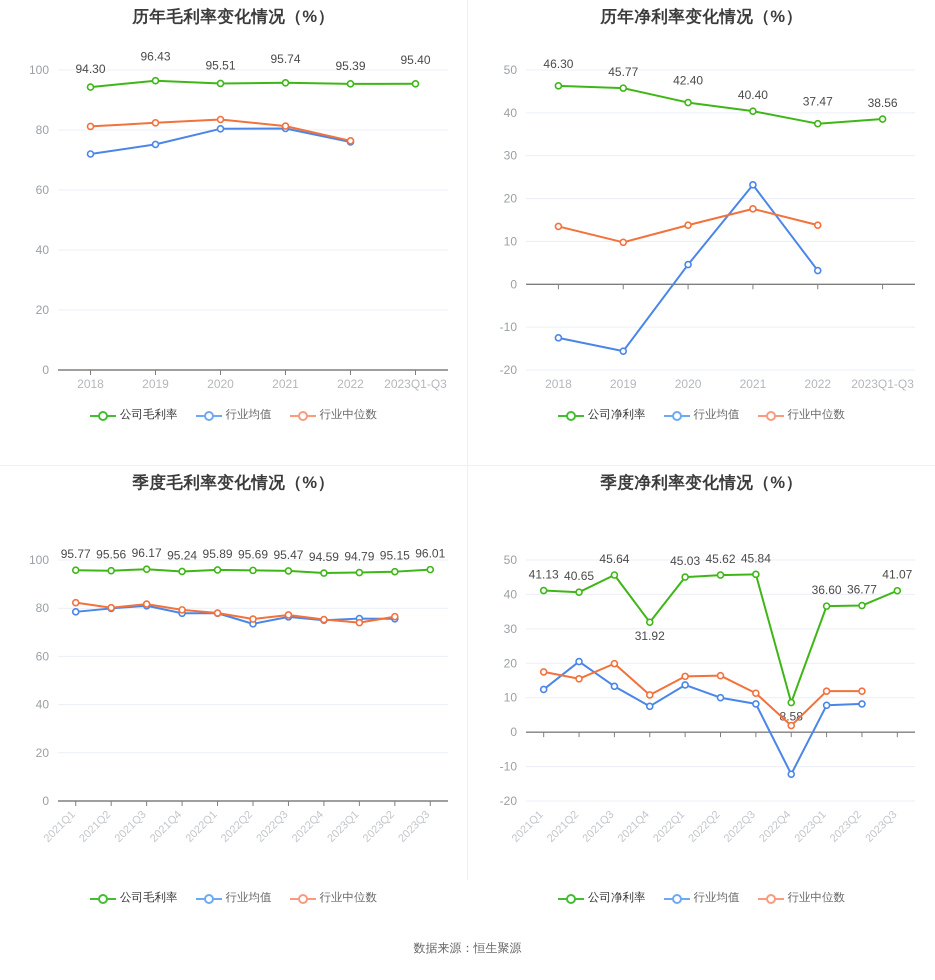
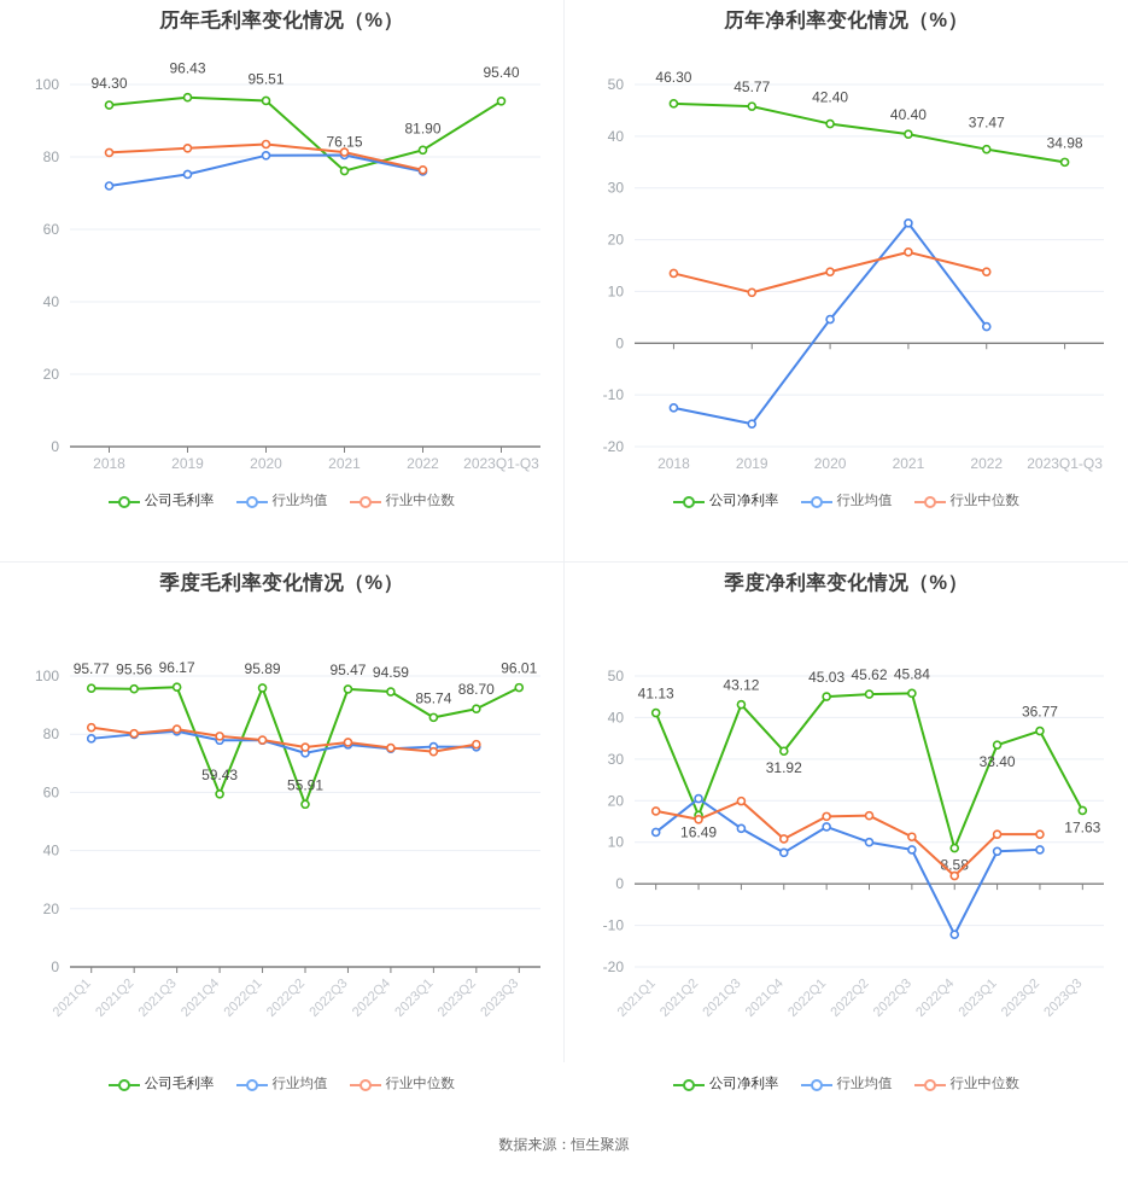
历年毛利率变化情况（%）/公司毛利率/2021: 95.74 -> 76.15
历年毛利率变化情况（%）/公司毛利率/2022: 95.39 -> 81.90
历年净利率变化情况（%）/公司净利率/2023Q1-Q3: 38.56 -> 34.98
季度毛利率变化情况（%）/公司毛利率/2021Q4: 95.24 -> 59.43
季度毛利率变化情况（%）/公司毛利率/2022Q2: 95.69 -> 55.91
季度毛利率变化情况（%）/公司毛利率/2023Q1: 94.79 -> 85.74
季度毛利率变化情况（%）/公司毛利率/2023Q2: 95.15 -> 88.70
季度净利率变化情况（%）/公司净利率/2021Q2: 40.65 -> 16.49
季度净利率变化情况（%）/公司净利率/2021Q3: 45.64 -> 43.12
季度净利率变化情况（%）/公司净利率/2023Q1: 36.60 -> 33.40
季度净利率变化情况（%）/公司净利率/2023Q3: 41.07 -> 17.63
